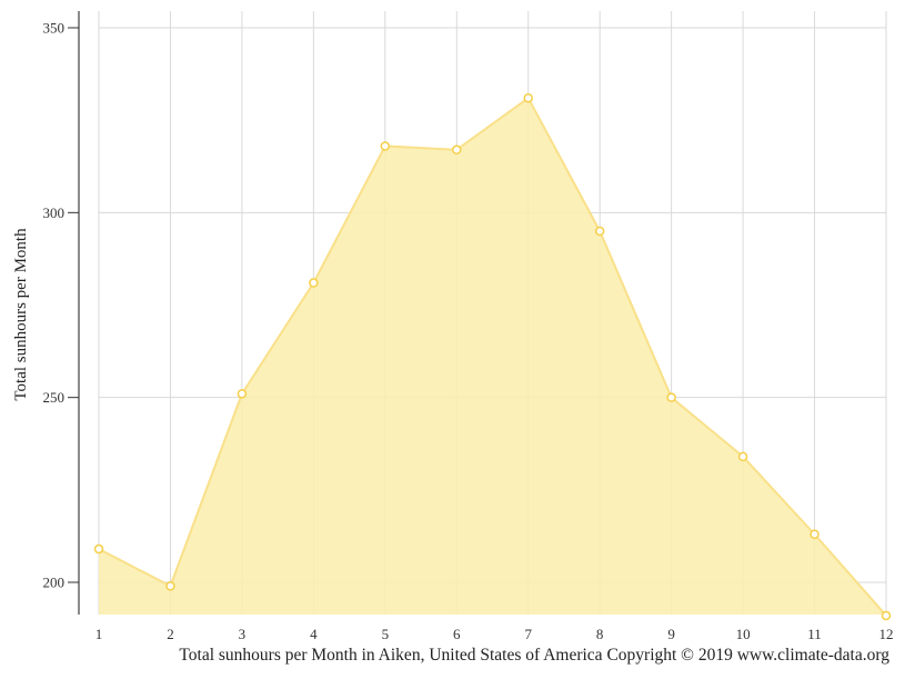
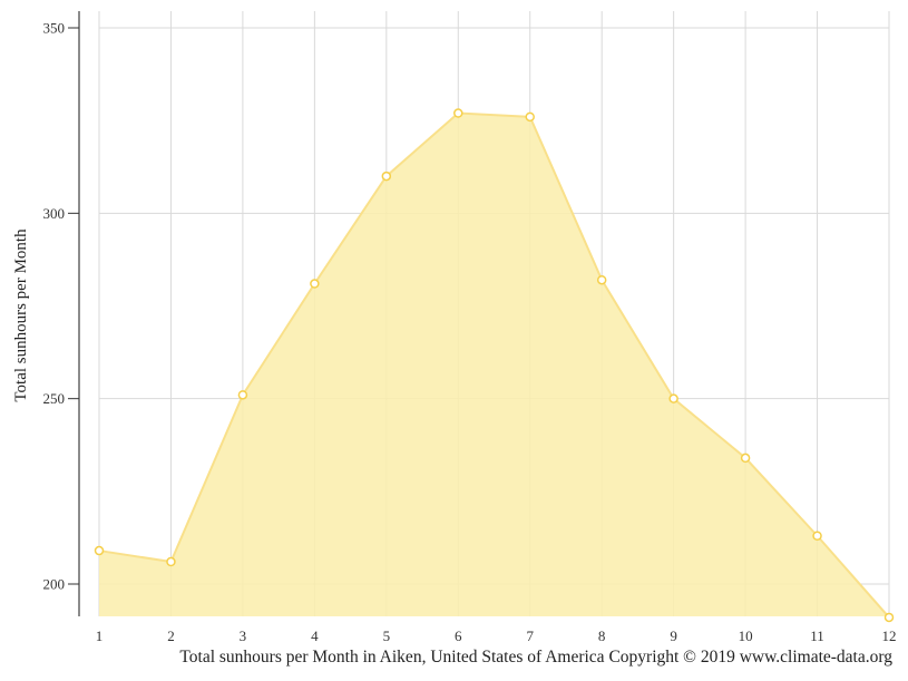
2: 199 -> 206
5: 318 -> 310
6: 317 -> 327
7: 331 -> 326
8: 295 -> 282
